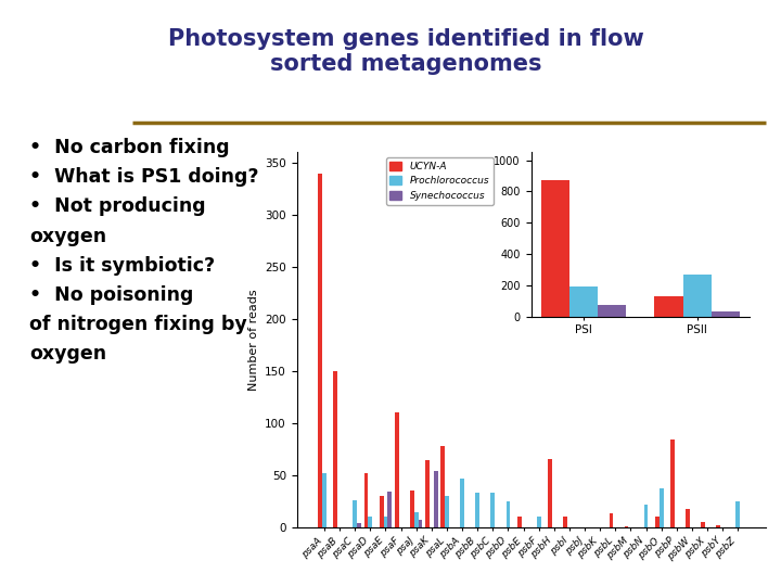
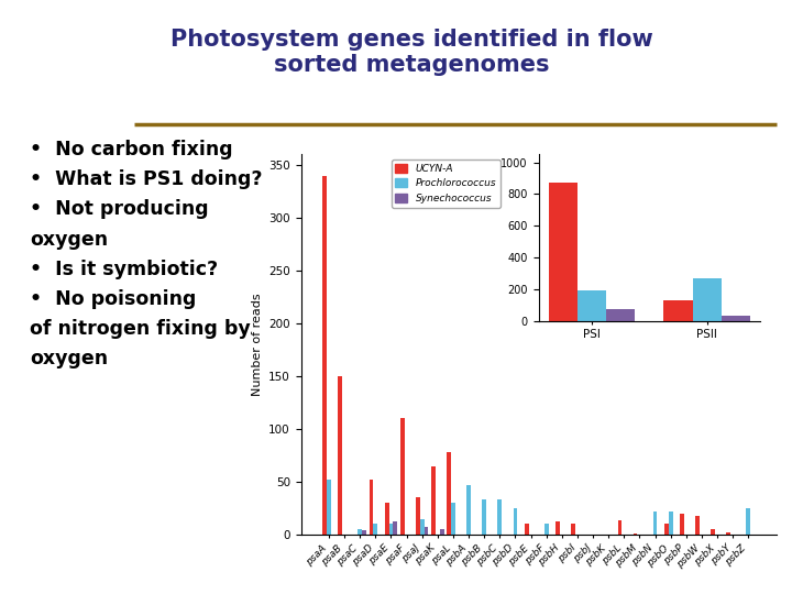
Prochlorococcus/psaC: 26 -> 5
Synechococcus/psaE: 34 -> 12
Synechococcus/psaK: 54 -> 5
UCYN-A/psbH: 66 -> 12
Prochlorococcus/psbO: 38 -> 22
UCYN-A/psbP: 84 -> 20
